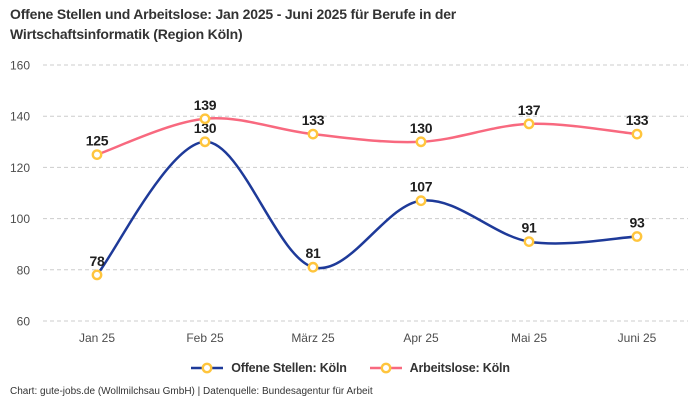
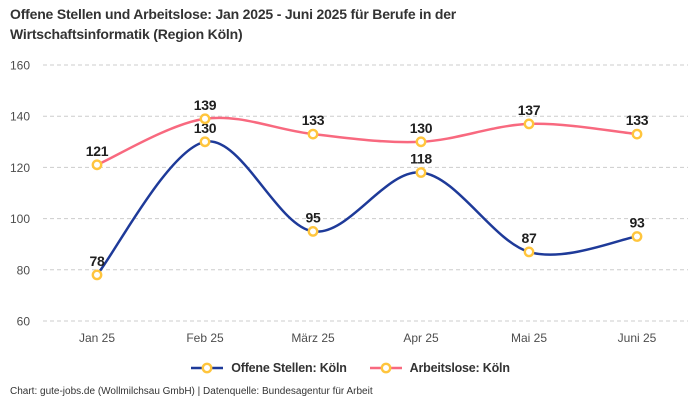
Arbeitslose: Köln/Jan 25: 125 -> 121
Offene Stellen: Köln/März 25: 81 -> 95
Offene Stellen: Köln/Apr 25: 107 -> 118
Offene Stellen: Köln/Mai 25: 91 -> 87
